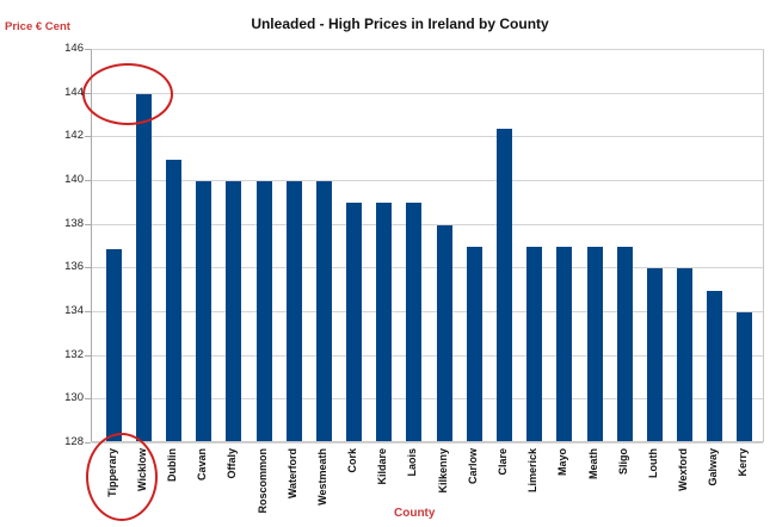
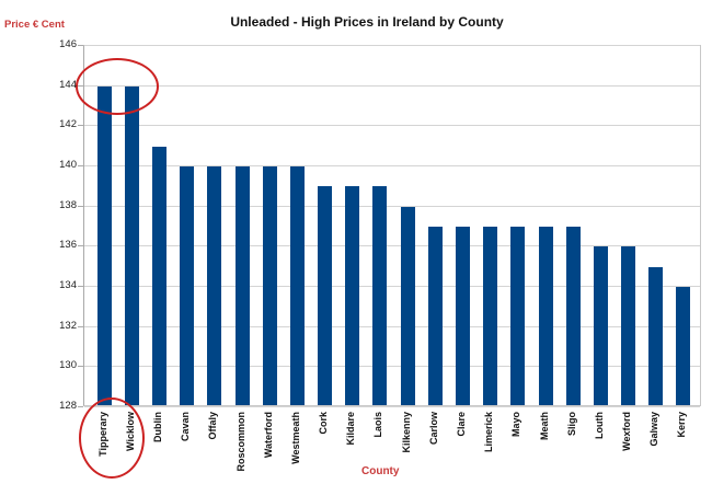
Tipperary: 136.8 -> 143.9
Clare: 142.3 -> 136.9
